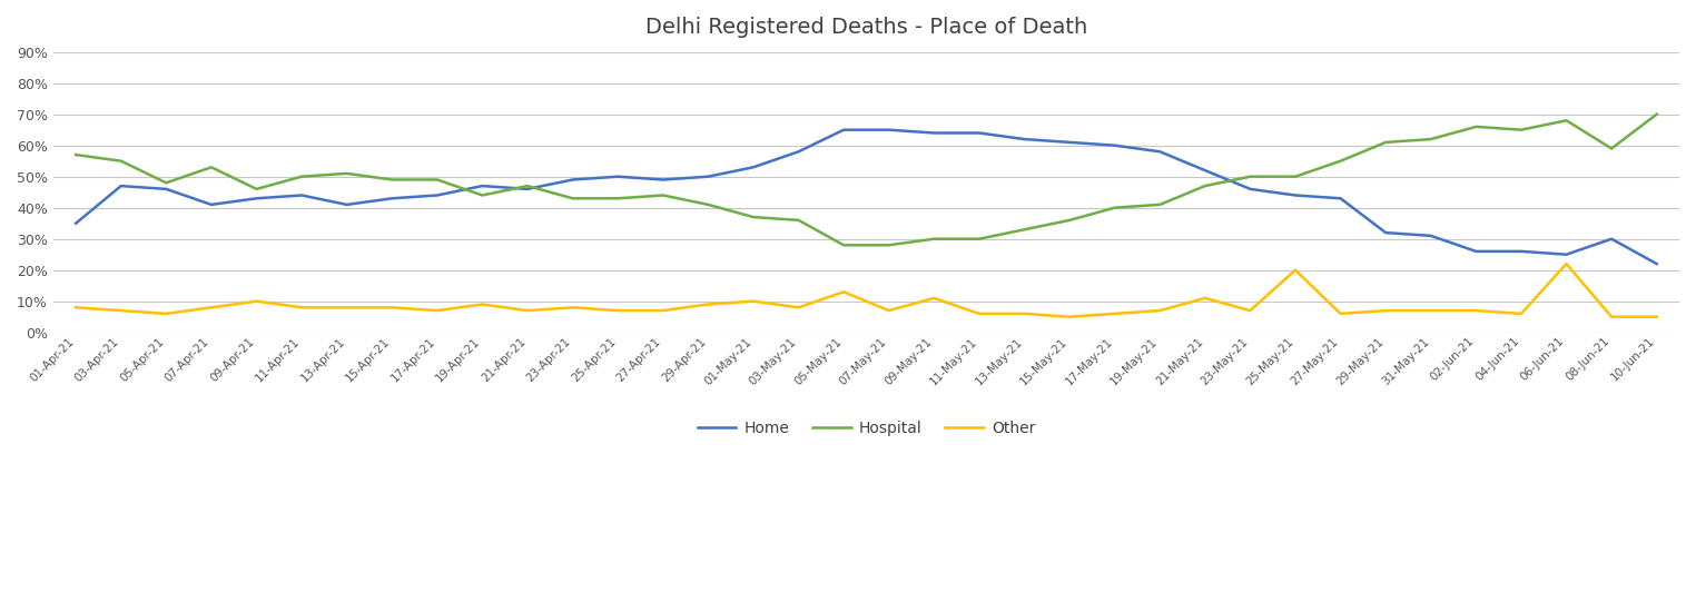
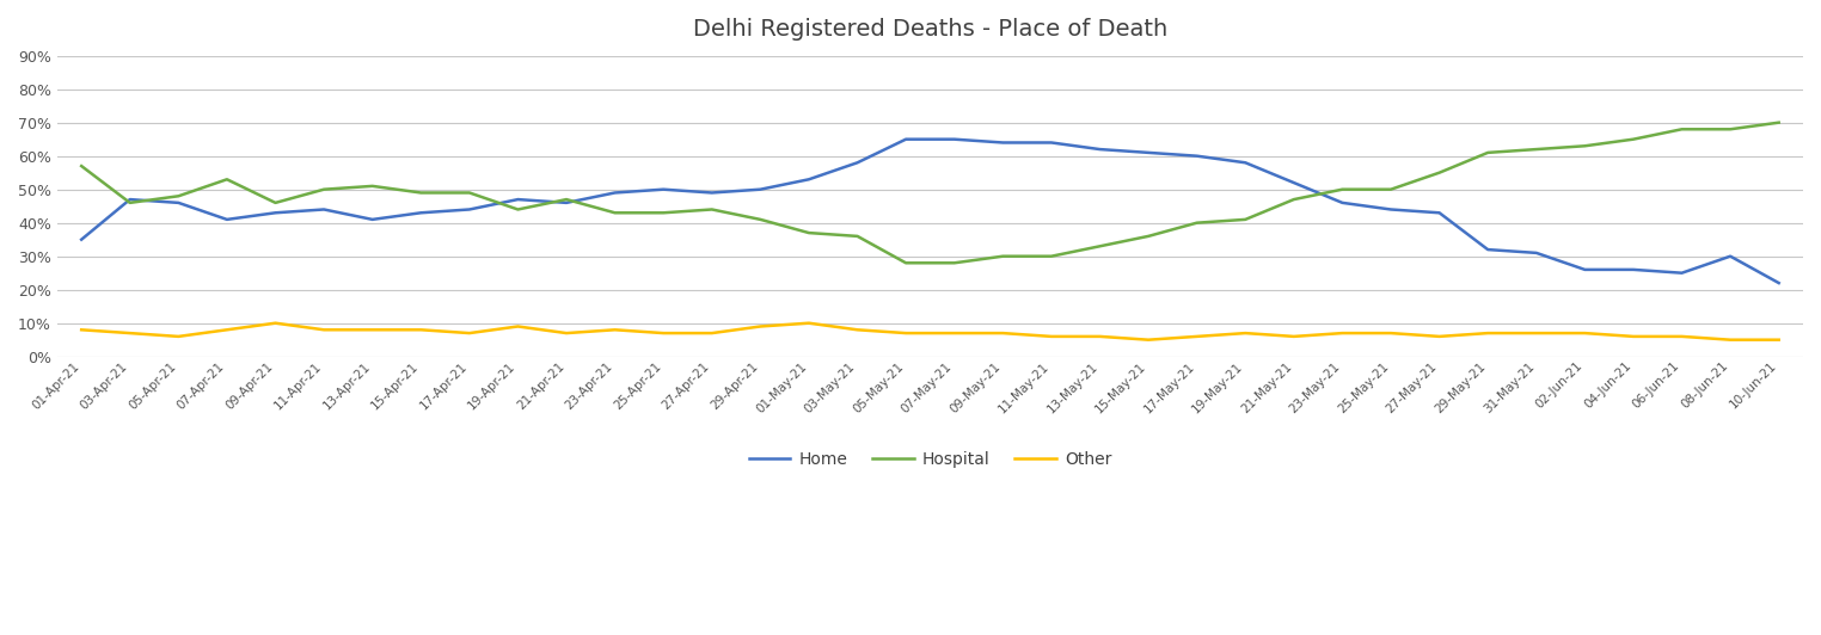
Hospital/03-Apr-21: 55% -> 46%
Other/05-May-21: 13% -> 7%
Other/09-May-21: 11% -> 7%
Other/21-May-21: 11% -> 6%
Other/25-May-21: 20% -> 7%
Hospital/02-Jun-21: 66% -> 63%
Other/06-Jun-21: 22% -> 6%
Hospital/08-Jun-21: 59% -> 68%
